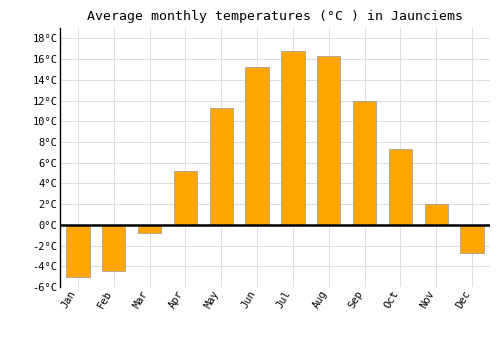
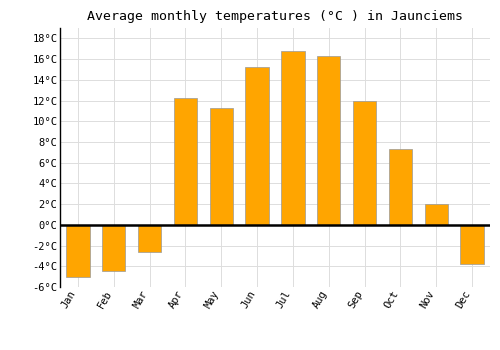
Mar: -0.8°C -> -2.6°C
Apr: 5.2°C -> 12.2°C
Dec: -2.7°C -> -3.8°C
